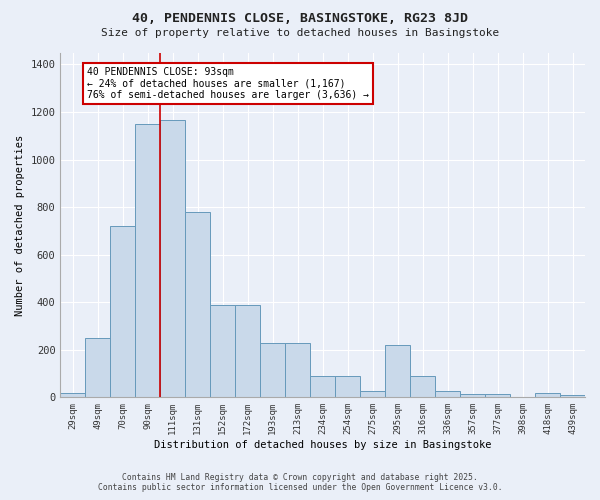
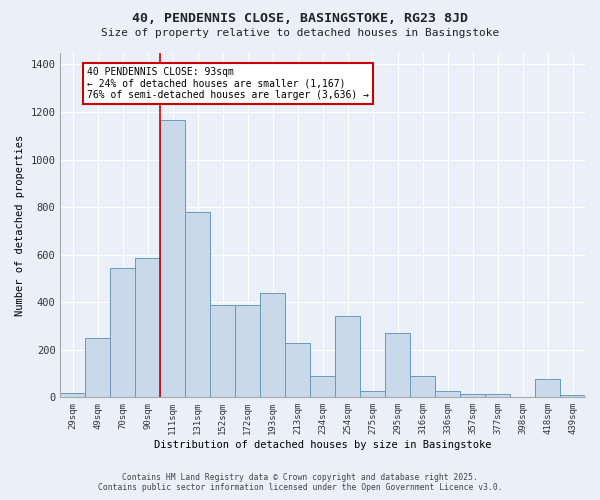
70sqm: 720 -> 545
90sqm: 1150 -> 585
193sqm: 228 -> 440
254sqm: 90 -> 340
295sqm: 220 -> 270
418sqm: 20 -> 75
